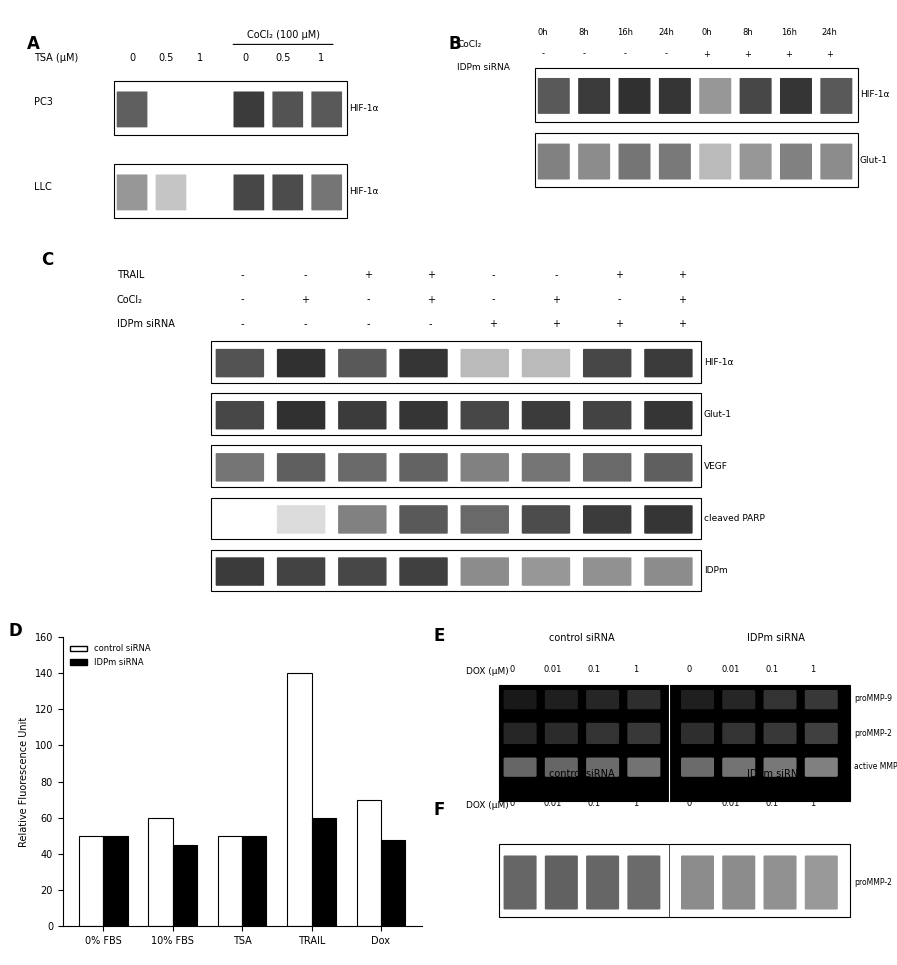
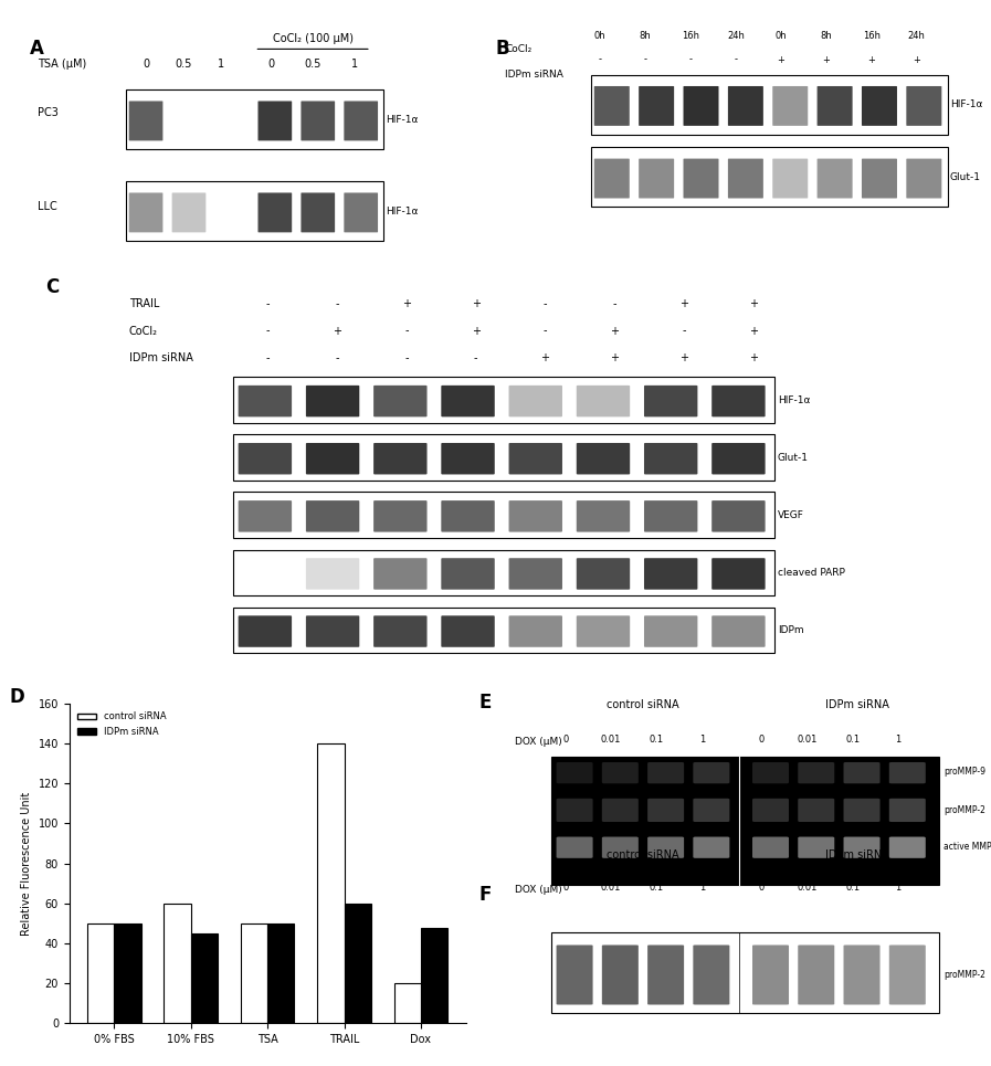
control siRNA/Dox: 70 -> 20
